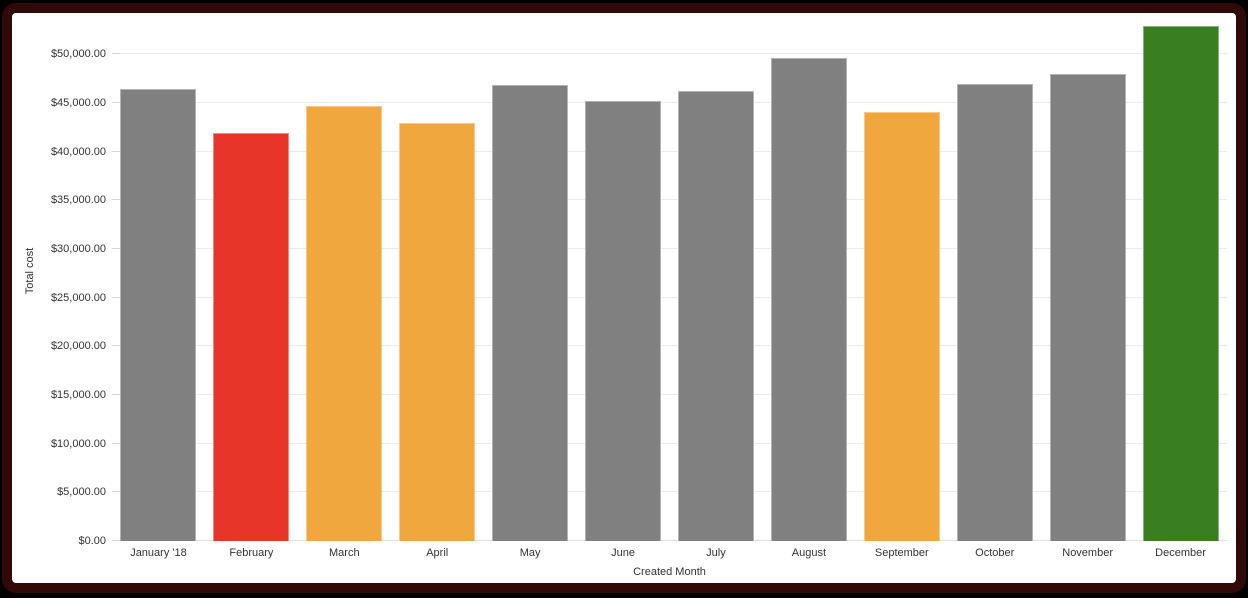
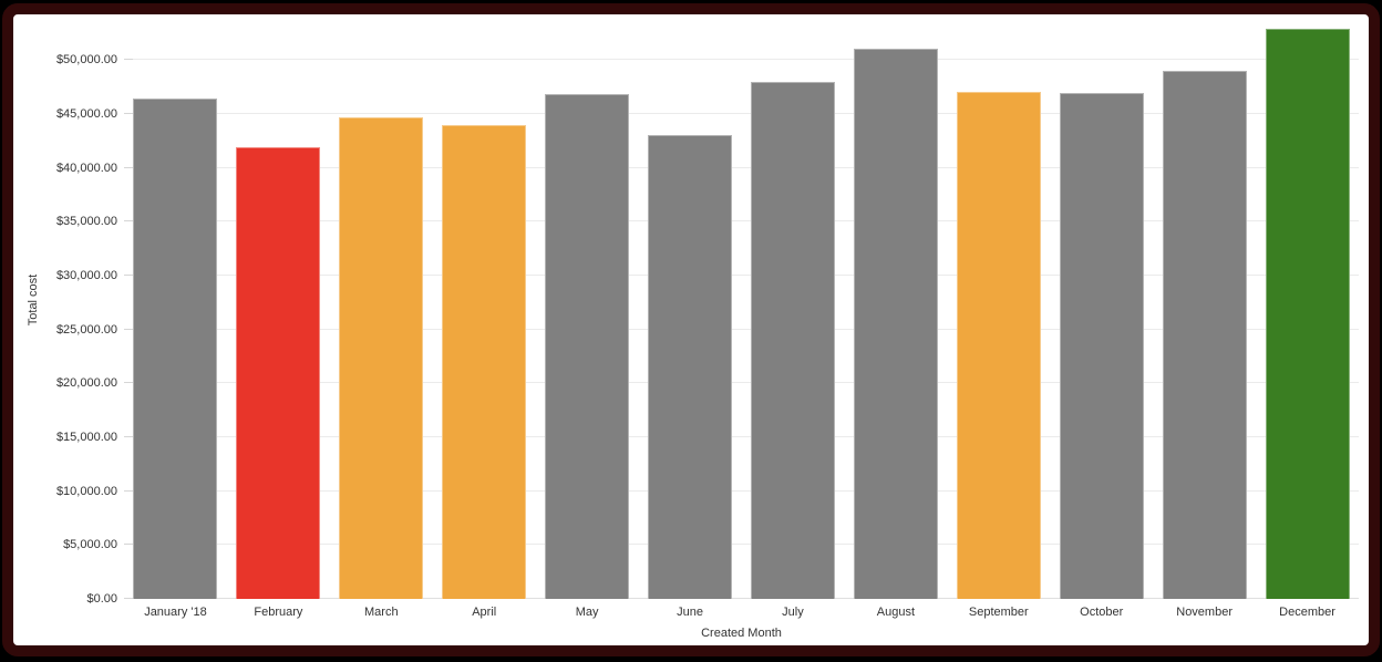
April: $43000 -> $44000
June: $45000 -> $43000
July: $46000 -> $48000
August: $50000 -> $51000
September: $44000 -> $47000
November: $48000 -> $49000
